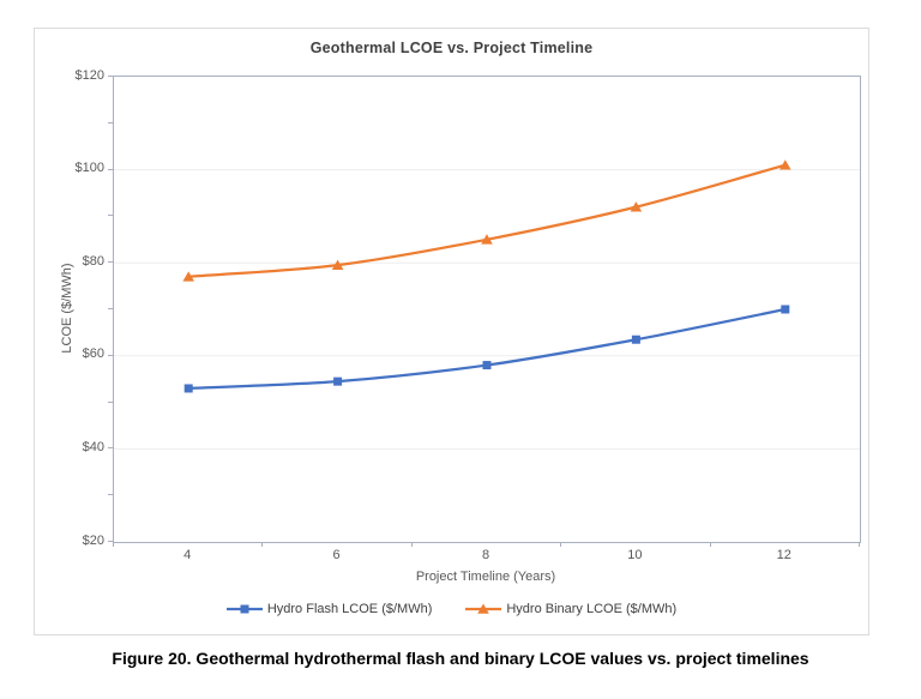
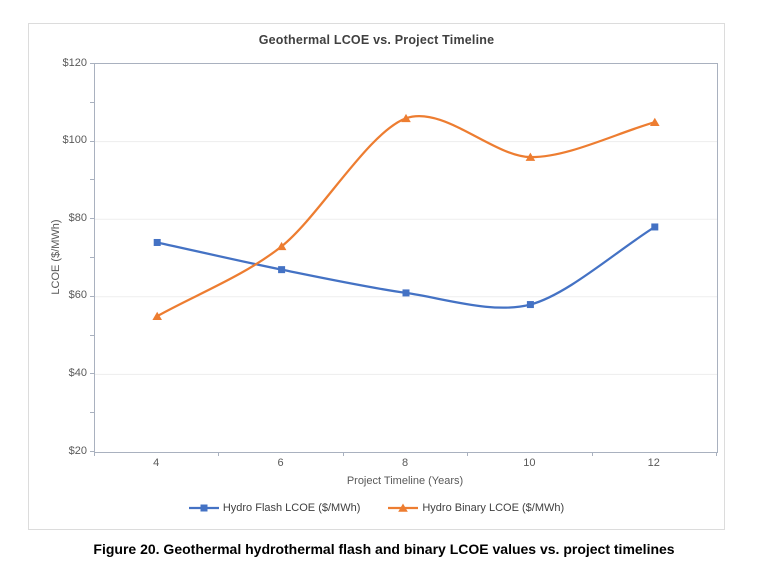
Hydro Flash LCOE ($/MWh)/4: $53 -> $74
Hydro Binary LCOE ($/MWh)/4: $77 -> $55
Hydro Flash LCOE ($/MWh)/6: $54 -> $67
Hydro Binary LCOE ($/MWh)/6: $80 -> $73
Hydro Flash LCOE ($/MWh)/8: $58 -> $61
Hydro Binary LCOE ($/MWh)/8: $85 -> $106
Hydro Flash LCOE ($/MWh)/10: $64 -> $58
Hydro Binary LCOE ($/MWh)/10: $92 -> $96
Hydro Flash LCOE ($/MWh)/12: $70 -> $78
Hydro Binary LCOE ($/MWh)/12: $101 -> $105
